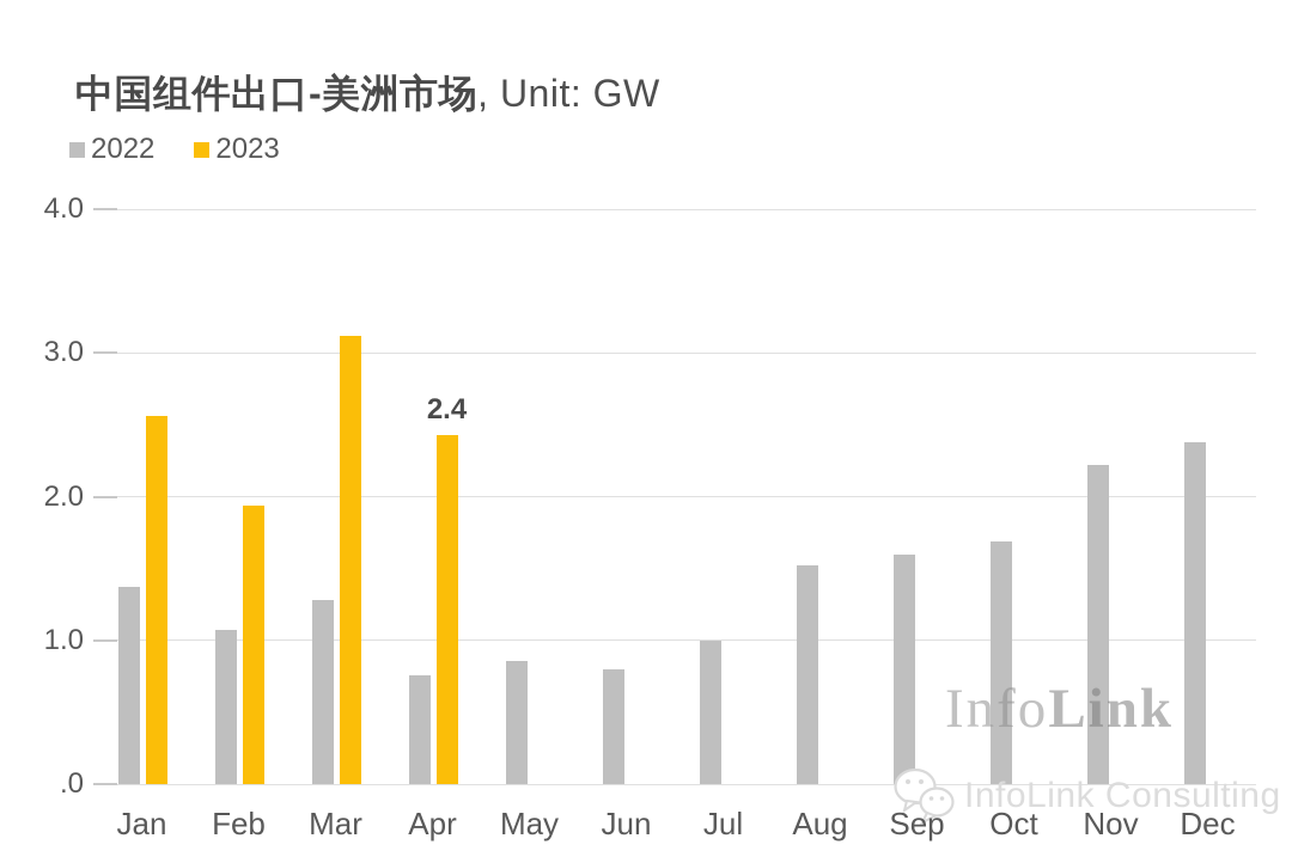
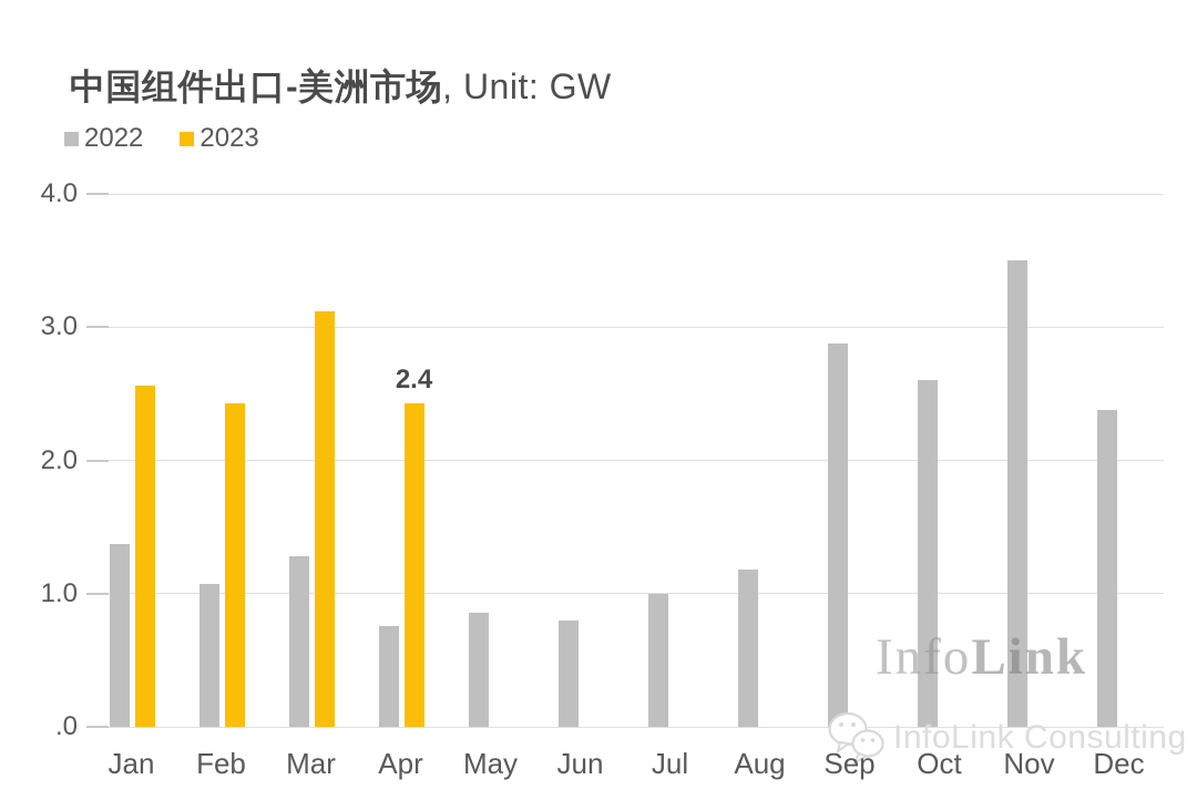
2023/Feb: 1.94 -> 2.43
2022/Aug: 1.52 -> 1.18
2022/Sep: 1.60 -> 2.88
2022/Oct: 1.69 -> 2.60
2022/Nov: 2.22 -> 3.50
